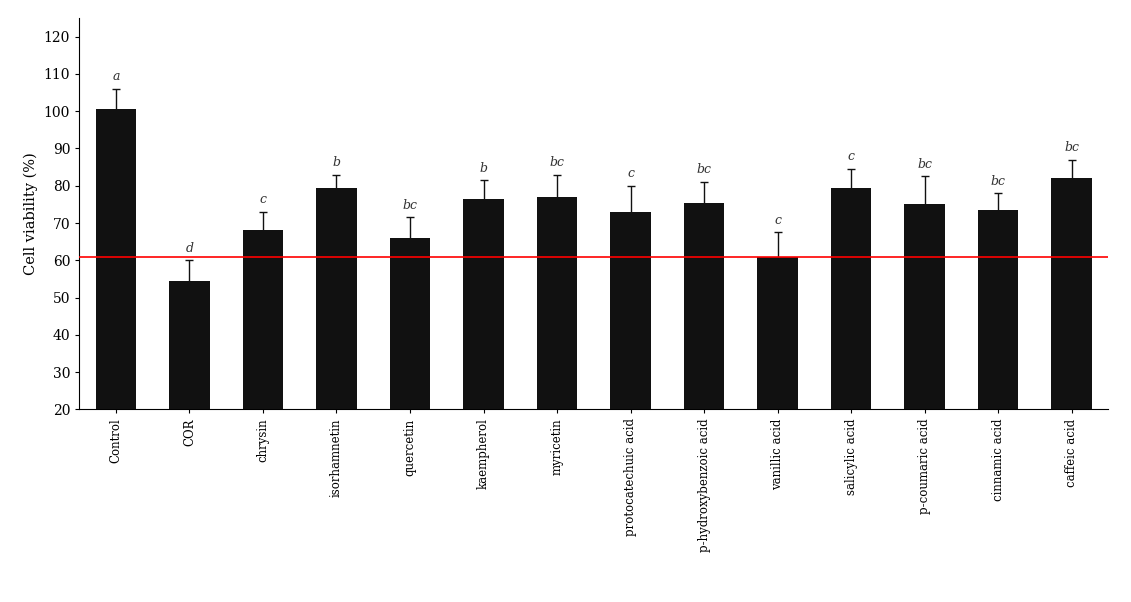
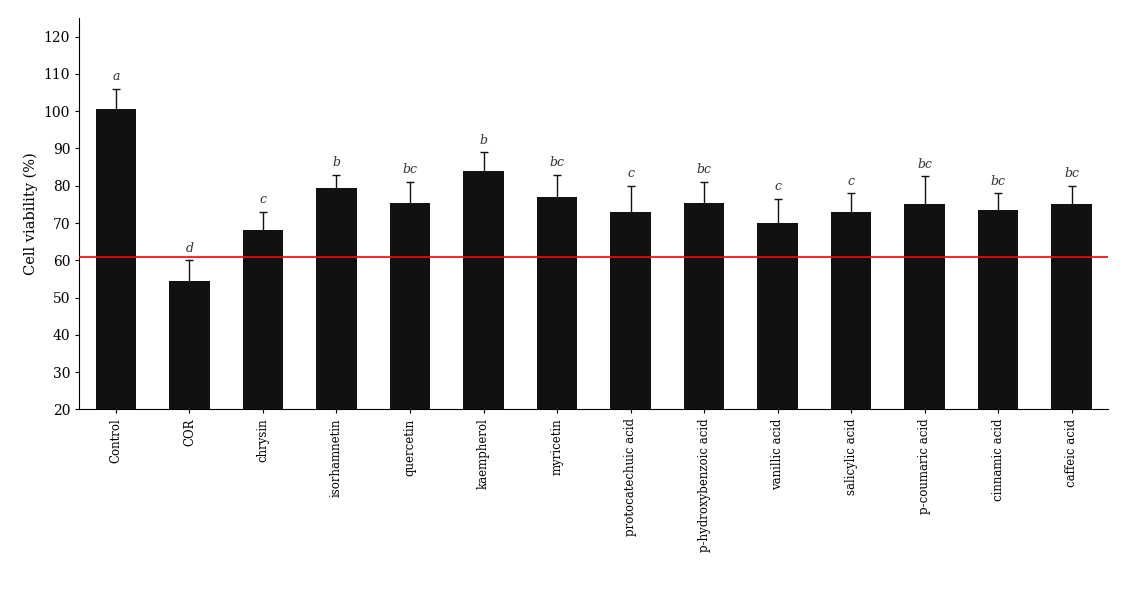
quercetin: 66.0 -> 75.5
kaempherol: 76.5 -> 84.0
vanillic acid: 61.0 -> 70.0
salicylic acid: 79.5 -> 73.0
caffeic acid: 82.0 -> 75.0
